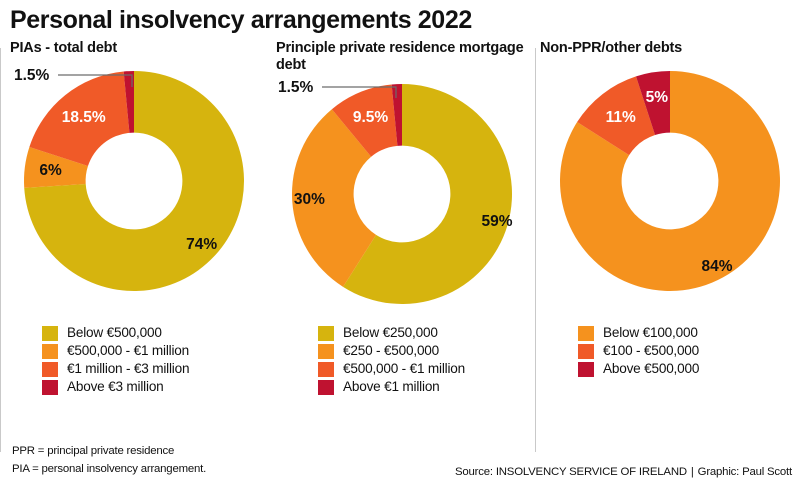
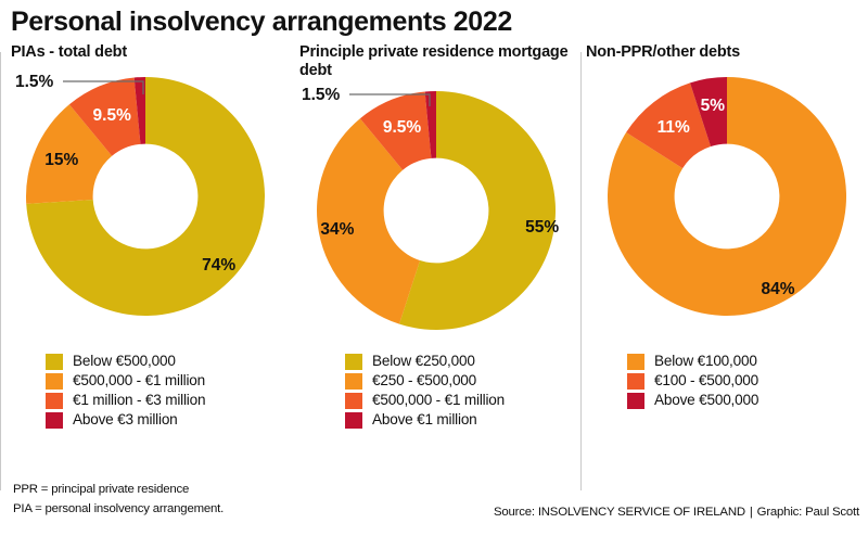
PIAs - total debt/€500,000 - €1 million: 6% -> 15%
PIAs - total debt/€1 million - €3 million: 18.5% -> 9.5%
Principle private residence mortgage debt/Below €250,000: 59% -> 55%
Principle private residence mortgage debt/€250 - €500,000: 30% -> 34%
